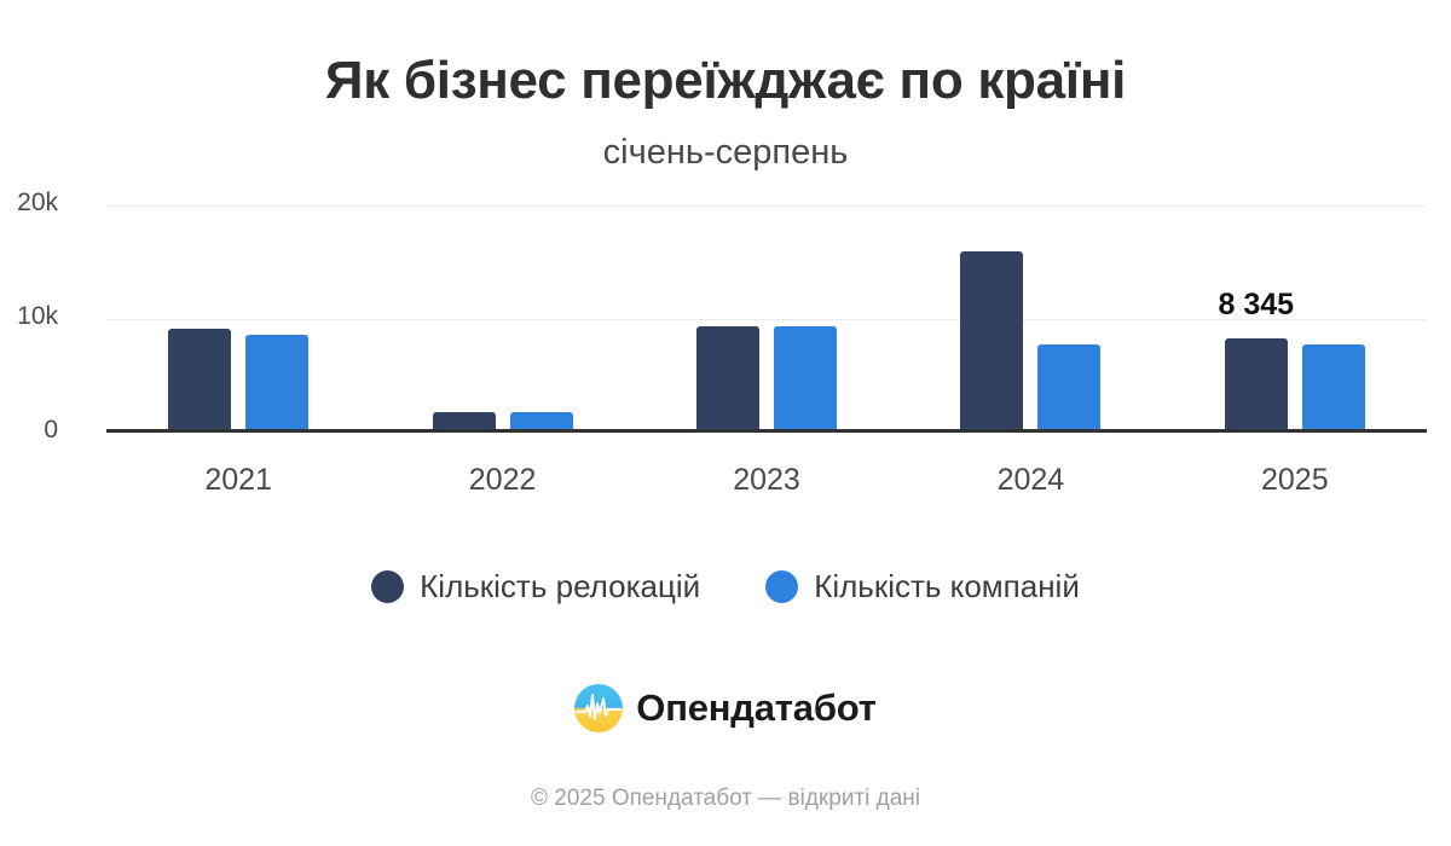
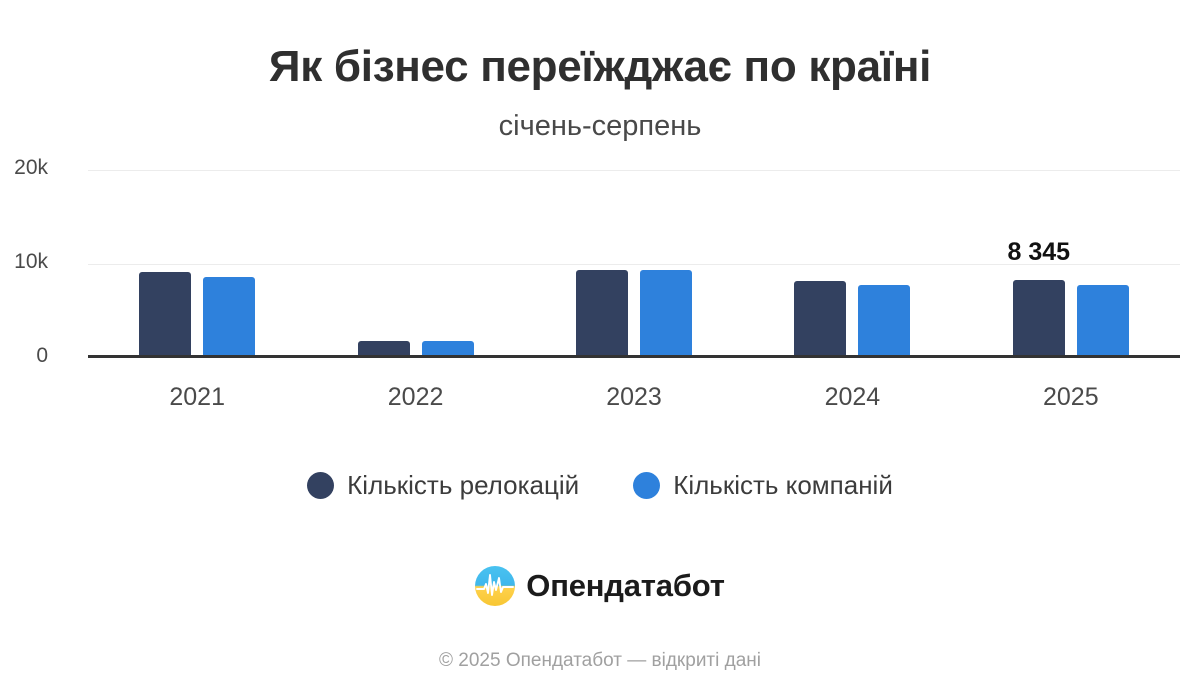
Кількість релокацій/2024: 16k -> 8k
